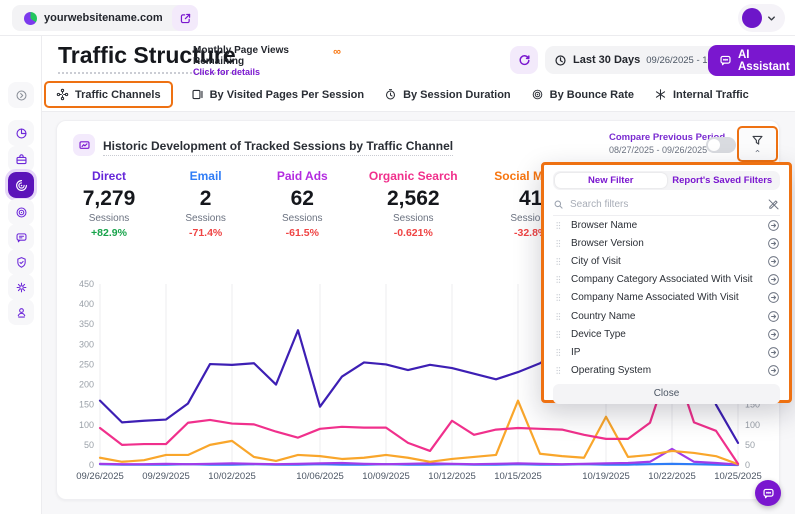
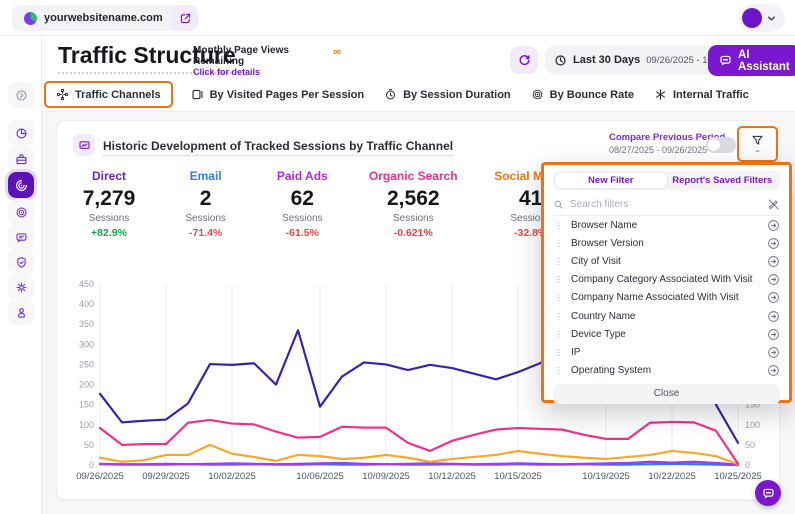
Direct/09/26/2025: 160 -> 180
Social Media/10/02/2025: 60 -> 30
Organic Search/10/06/2025: 90 -> 70
Organic Search/10/12/2025: 110 -> 60
Social Media/10/15/2025: 160 -> 40
Social Media/10/19/2025: 120 -> 20
Paid Ads/10/22/2025: 40 -> 10
Organic Search/10/22/2025: 270 -> 110
